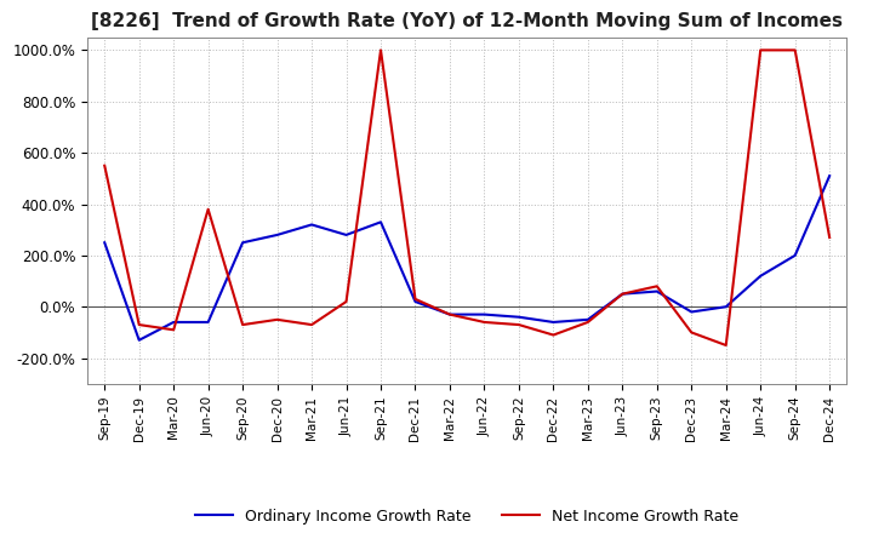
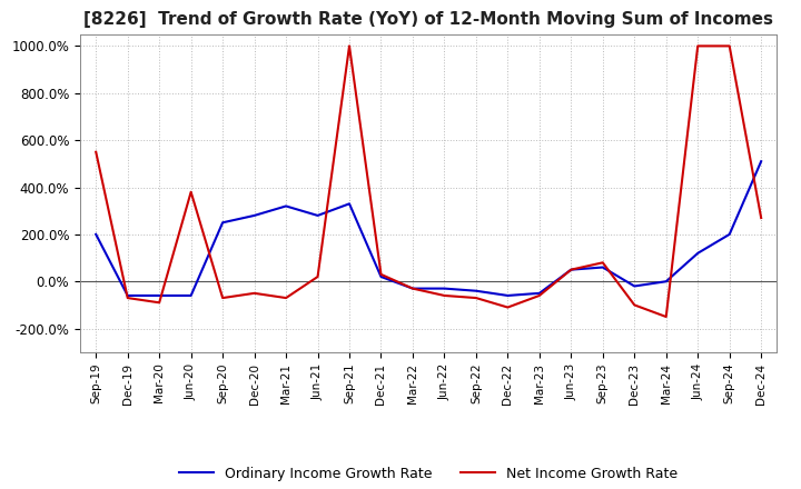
Ordinary Income Growth Rate/Sep-19: 250% -> 200%
Ordinary Income Growth Rate/Dec-19: -130% -> -60%
